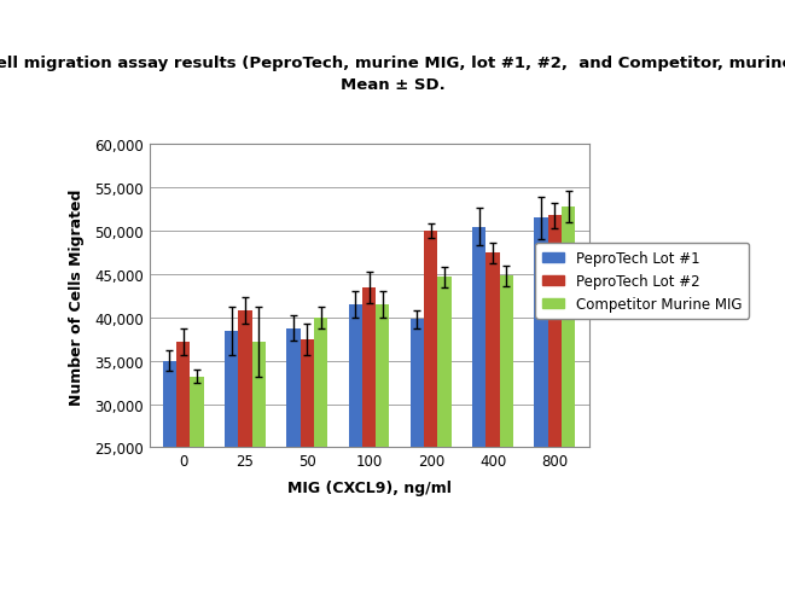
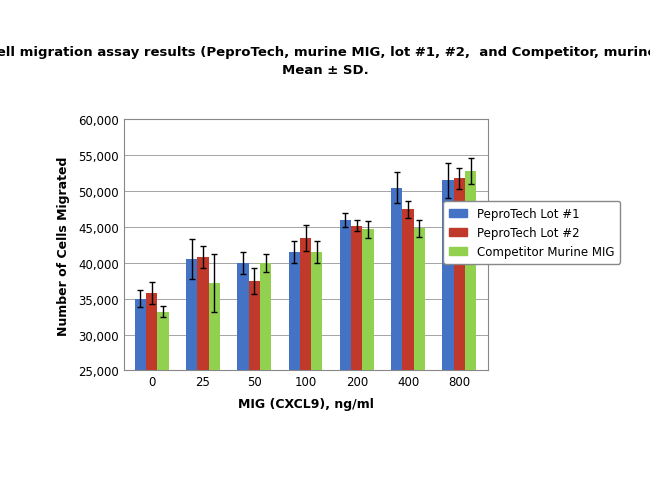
PeproTech Lot #2/0: 37,200 -> 35,800
PeproTech Lot #1/25: 38,400 -> 40,500
PeproTech Lot #1/50: 38,800 -> 40,000
PeproTech Lot #1/200: 39,800 -> 46,000
PeproTech Lot #2/200: 50,000 -> 45,200
